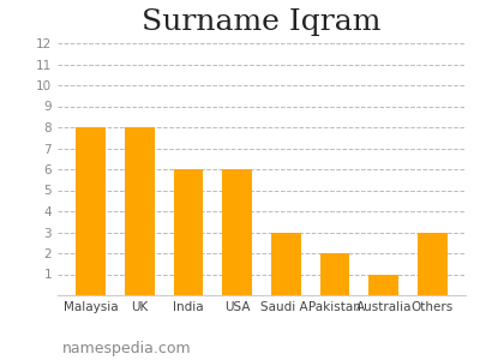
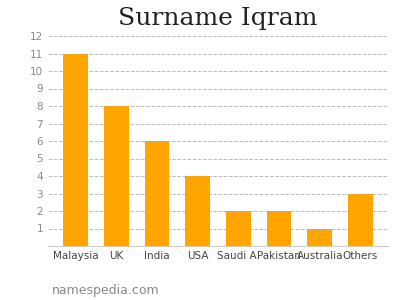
Malaysia: 8 -> 11
USA: 6 -> 4
Saudi A.: 3 -> 2
